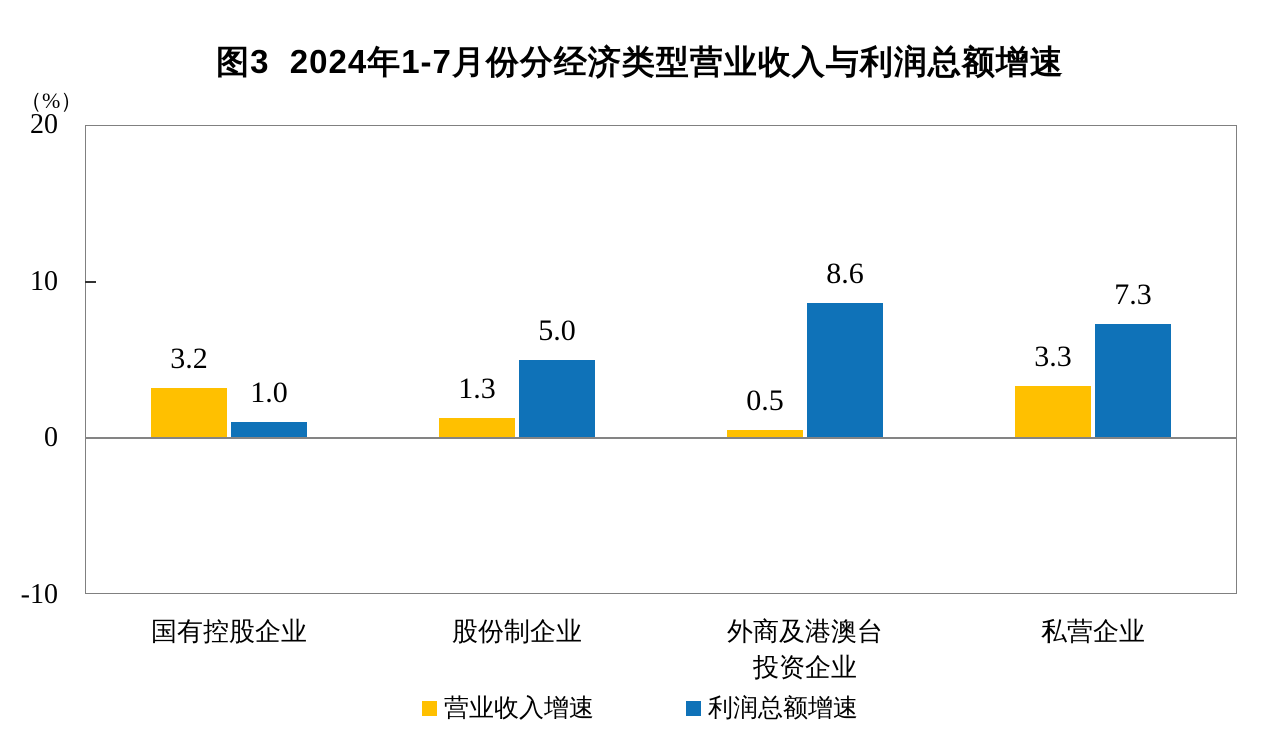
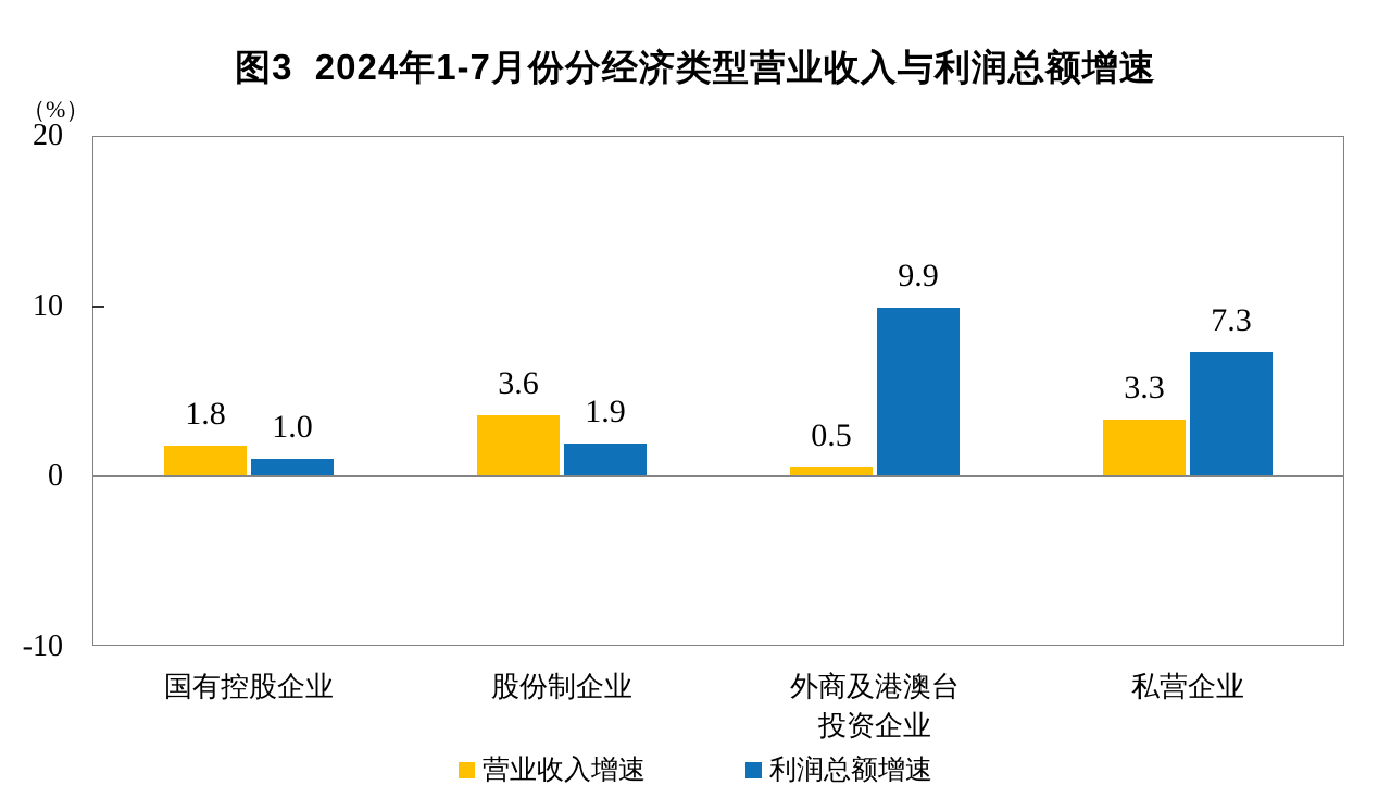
营业收入增速/国有控股企业: 3.2 -> 1.8
营业收入增速/股份制企业: 1.3 -> 3.6
利润总额增速/股份制企业: 5.0 -> 1.9
利润总额增速/外商及港澳台 投资企业: 8.6 -> 9.9
